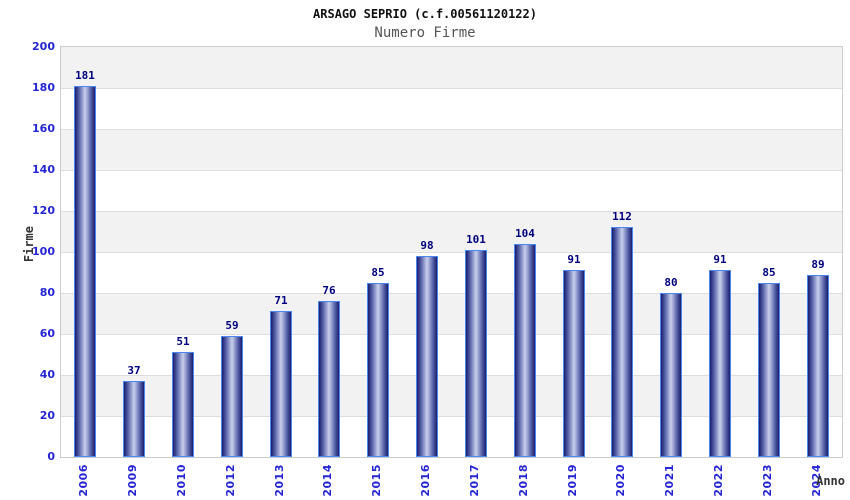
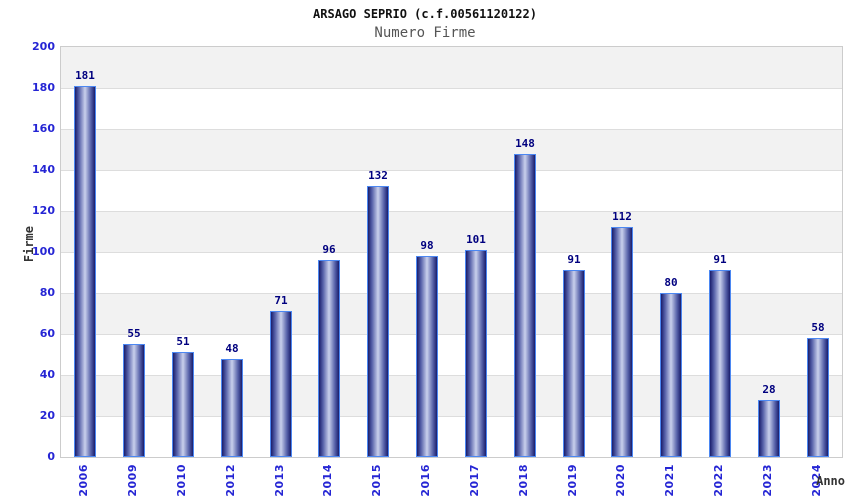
2009: 37 -> 55
2012: 59 -> 48
2014: 76 -> 96
2015: 85 -> 132
2018: 104 -> 148
2023: 85 -> 28
2024: 89 -> 58
